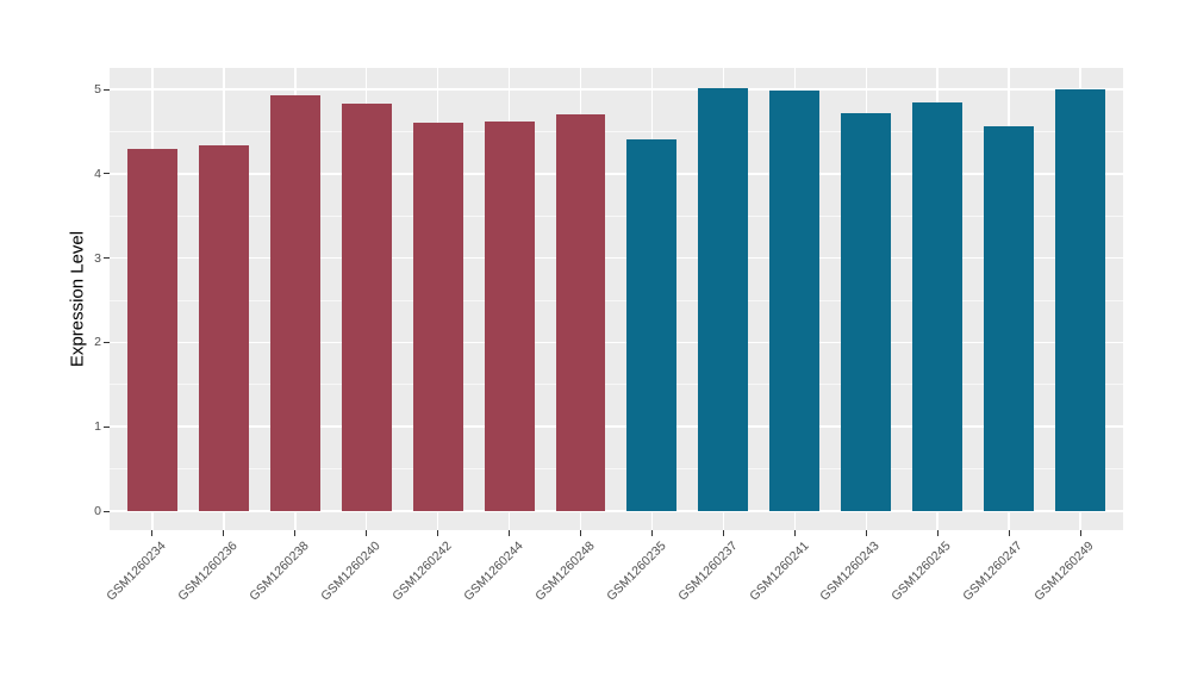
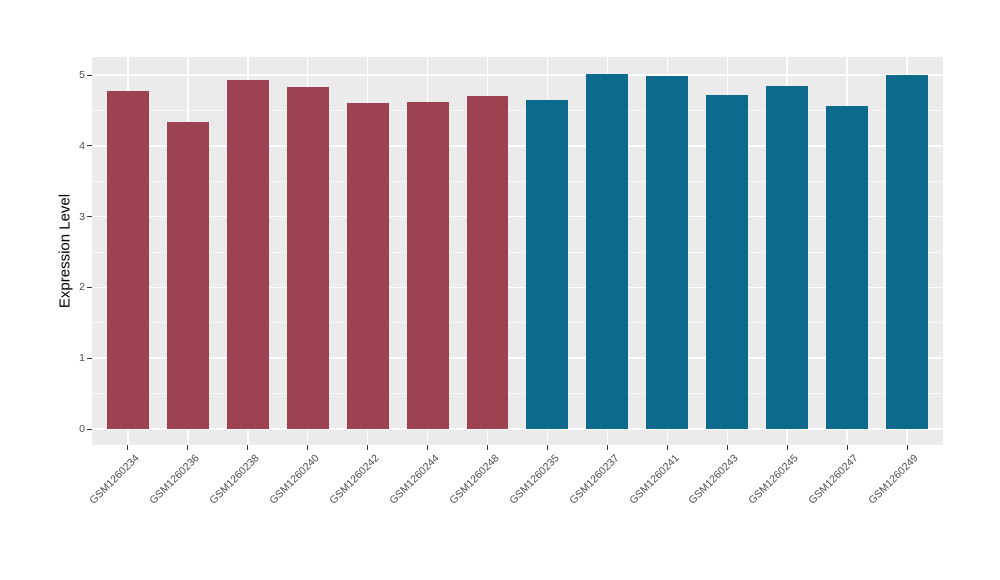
GSM1260234: 4.3 -> 4.8
GSM1260235: 4.4 -> 4.7
